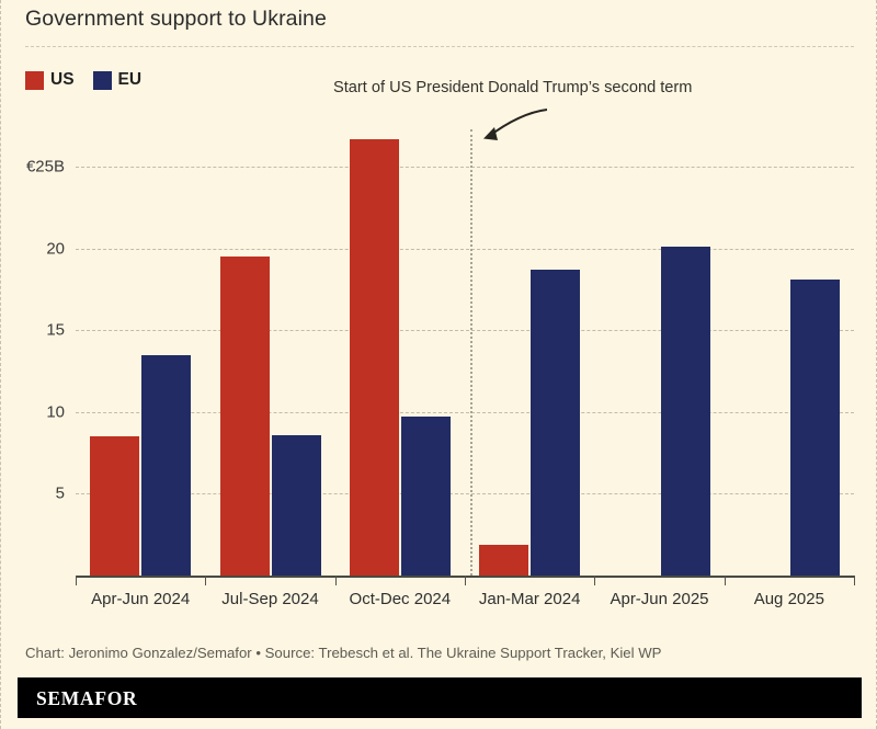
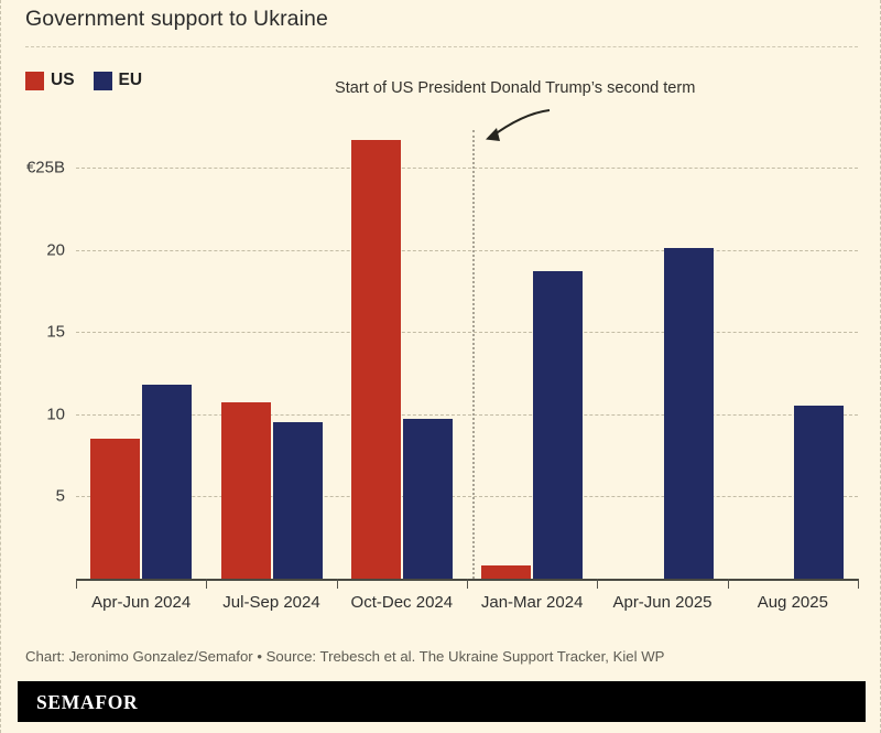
EU/Apr-Jun 2024: €13.5B -> €11.8B
US/Jul-Sep 2024: €19.5B -> €10.7B
EU/Jul-Sep 2024: €8.6B -> €9.5B
US/Jan-Mar 2024: €1.9B -> €0.8B
EU/Aug 2025: €18.1B -> €10.5B
